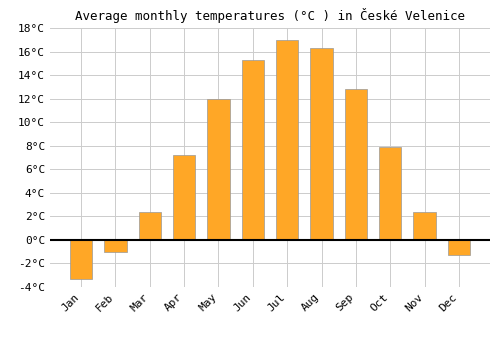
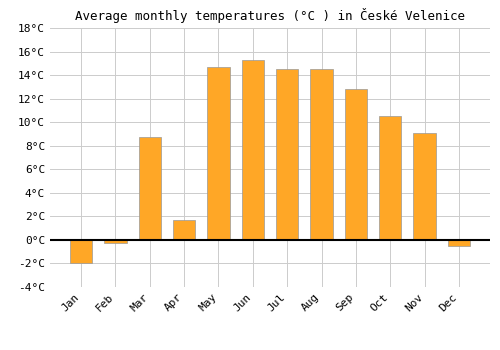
Jan: -3.3°C -> -2.0°C
Feb: -1.0°C -> -0.3°C
Mar: 2.4°C -> 8.7°C
Apr: 7.2°C -> 1.7°C
May: 12.0°C -> 14.7°C
Jul: 17.0°C -> 14.5°C
Aug: 16.3°C -> 14.5°C
Oct: 7.9°C -> 10.5°C
Nov: 2.4°C -> 9.1°C
Dec: -1.3°C -> -0.5°C
